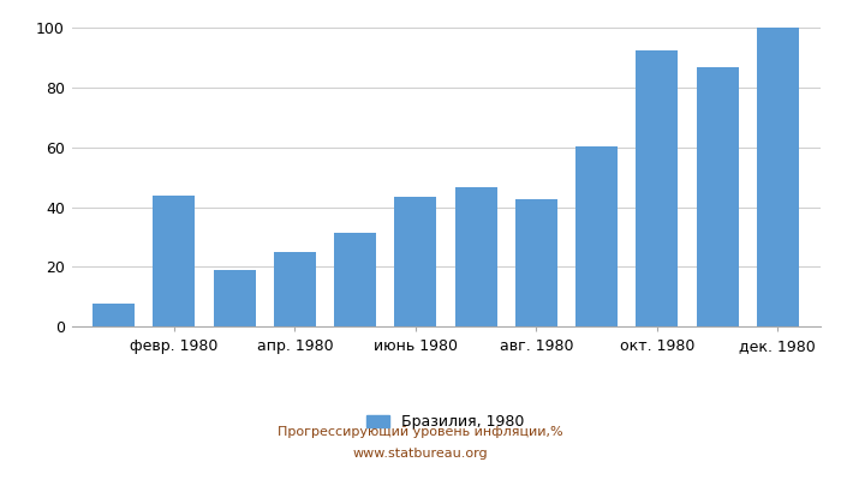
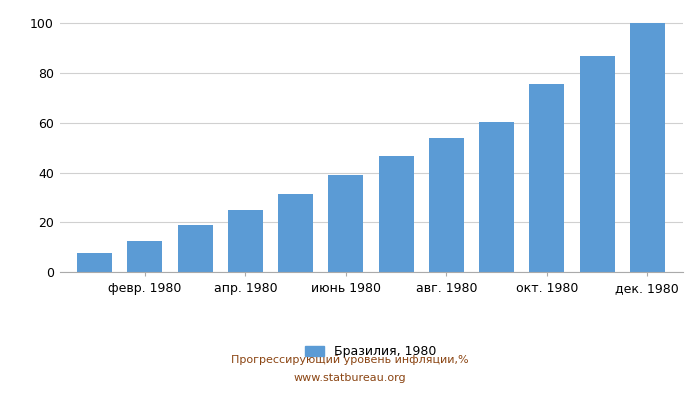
февр. 1980: 44.0 -> 12.5
июнь 1980: 43.5 -> 39.0
авг. 1980: 42.5 -> 54.0
окт. 1980: 92.5 -> 75.5
